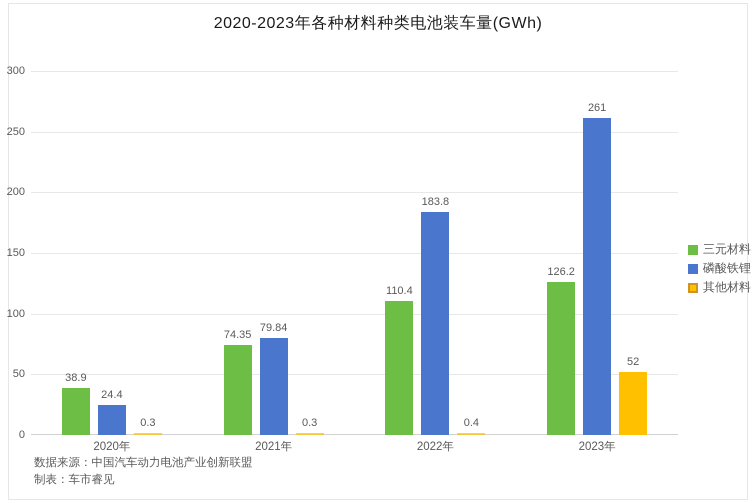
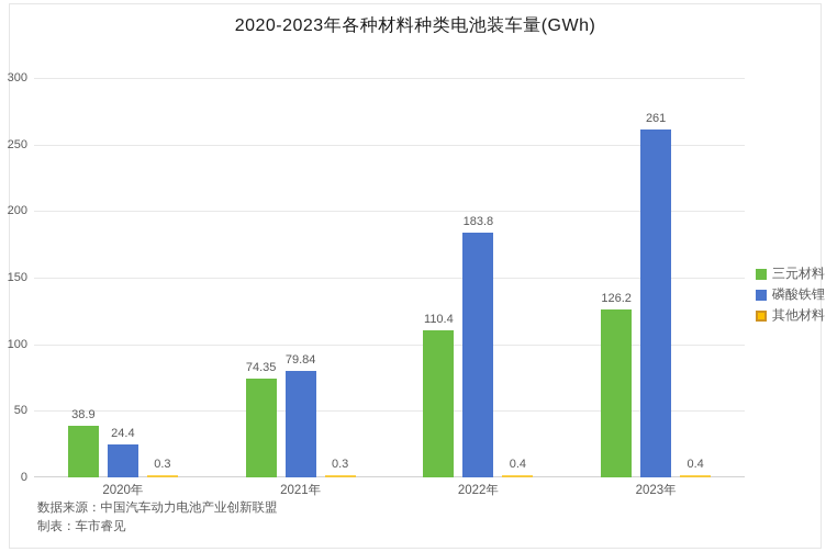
其他材料/2023年: 52 -> 0.4
